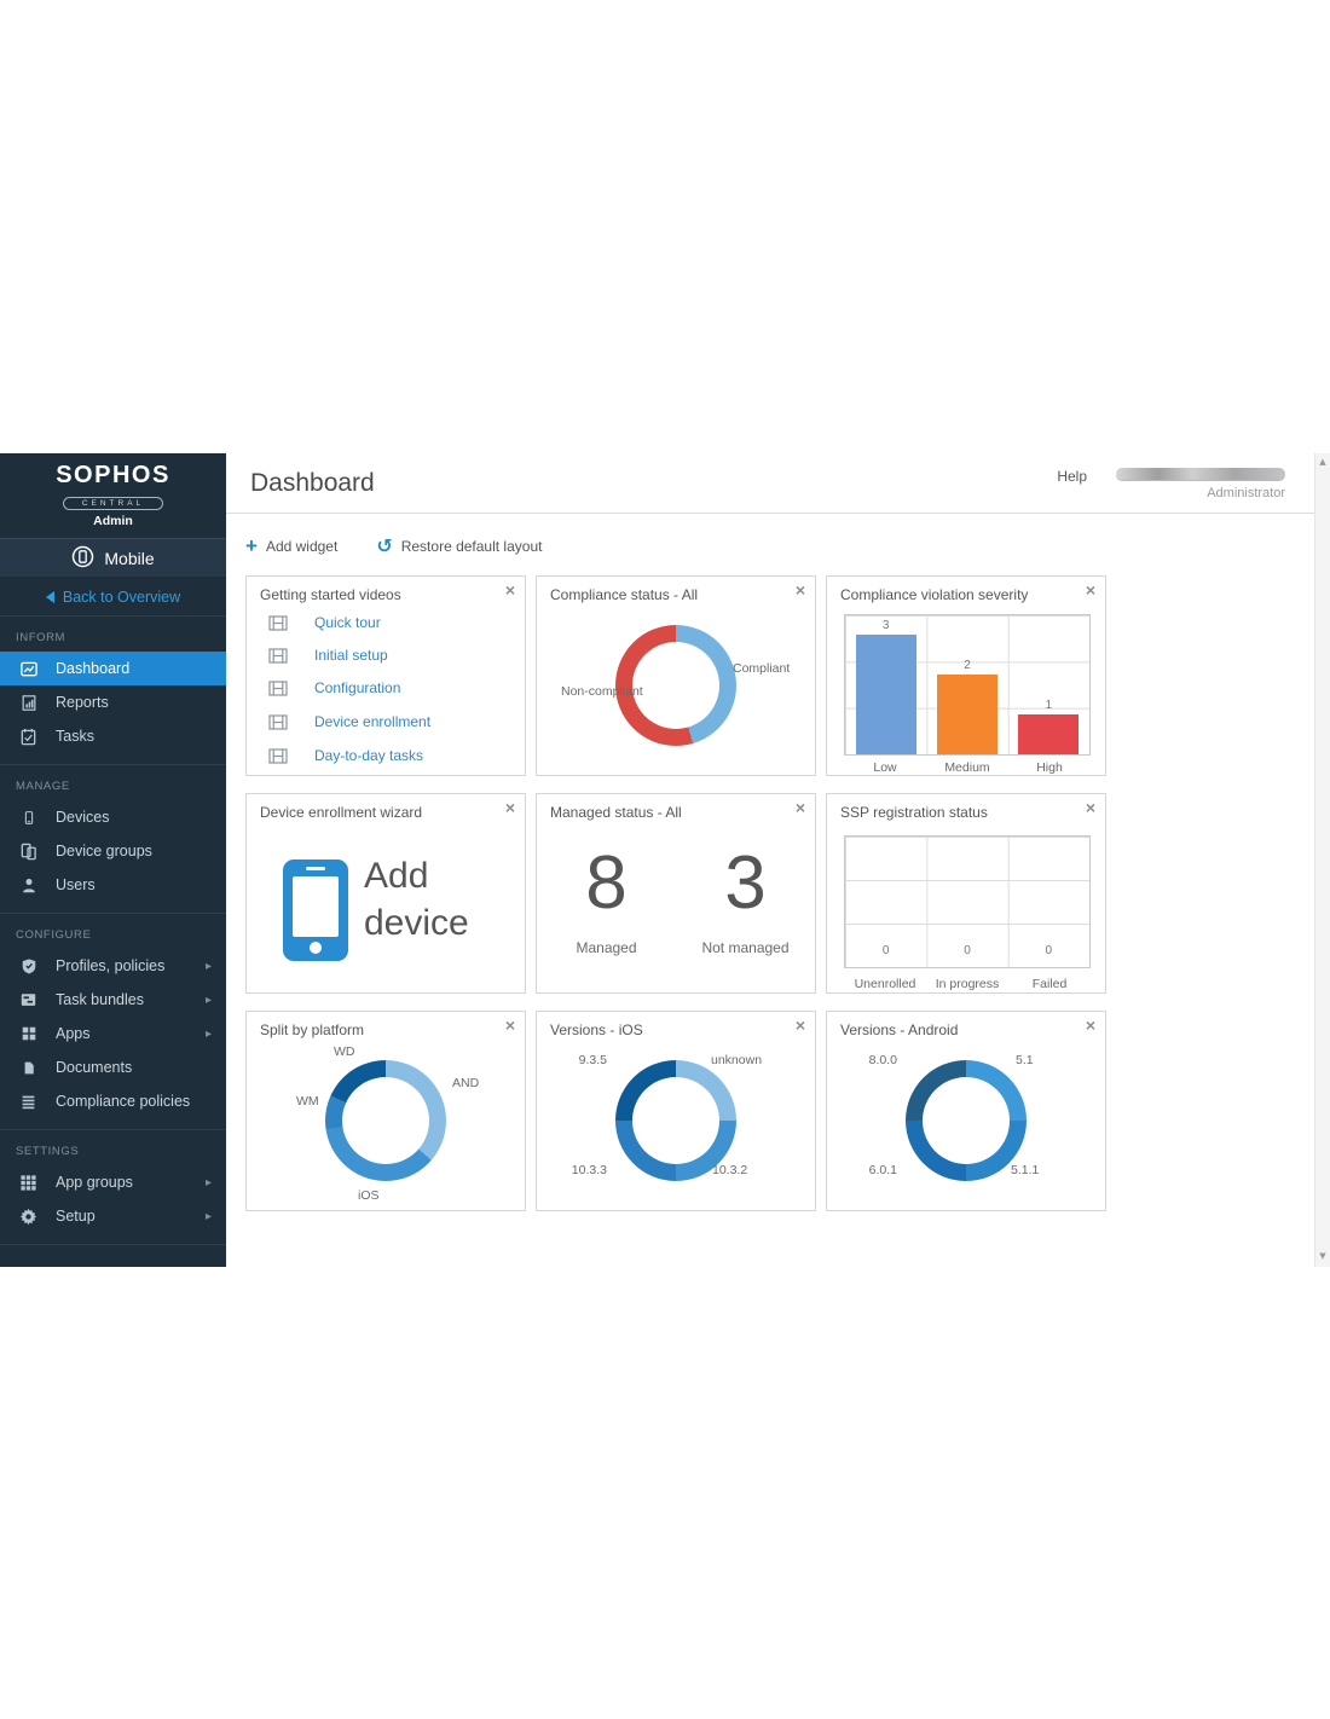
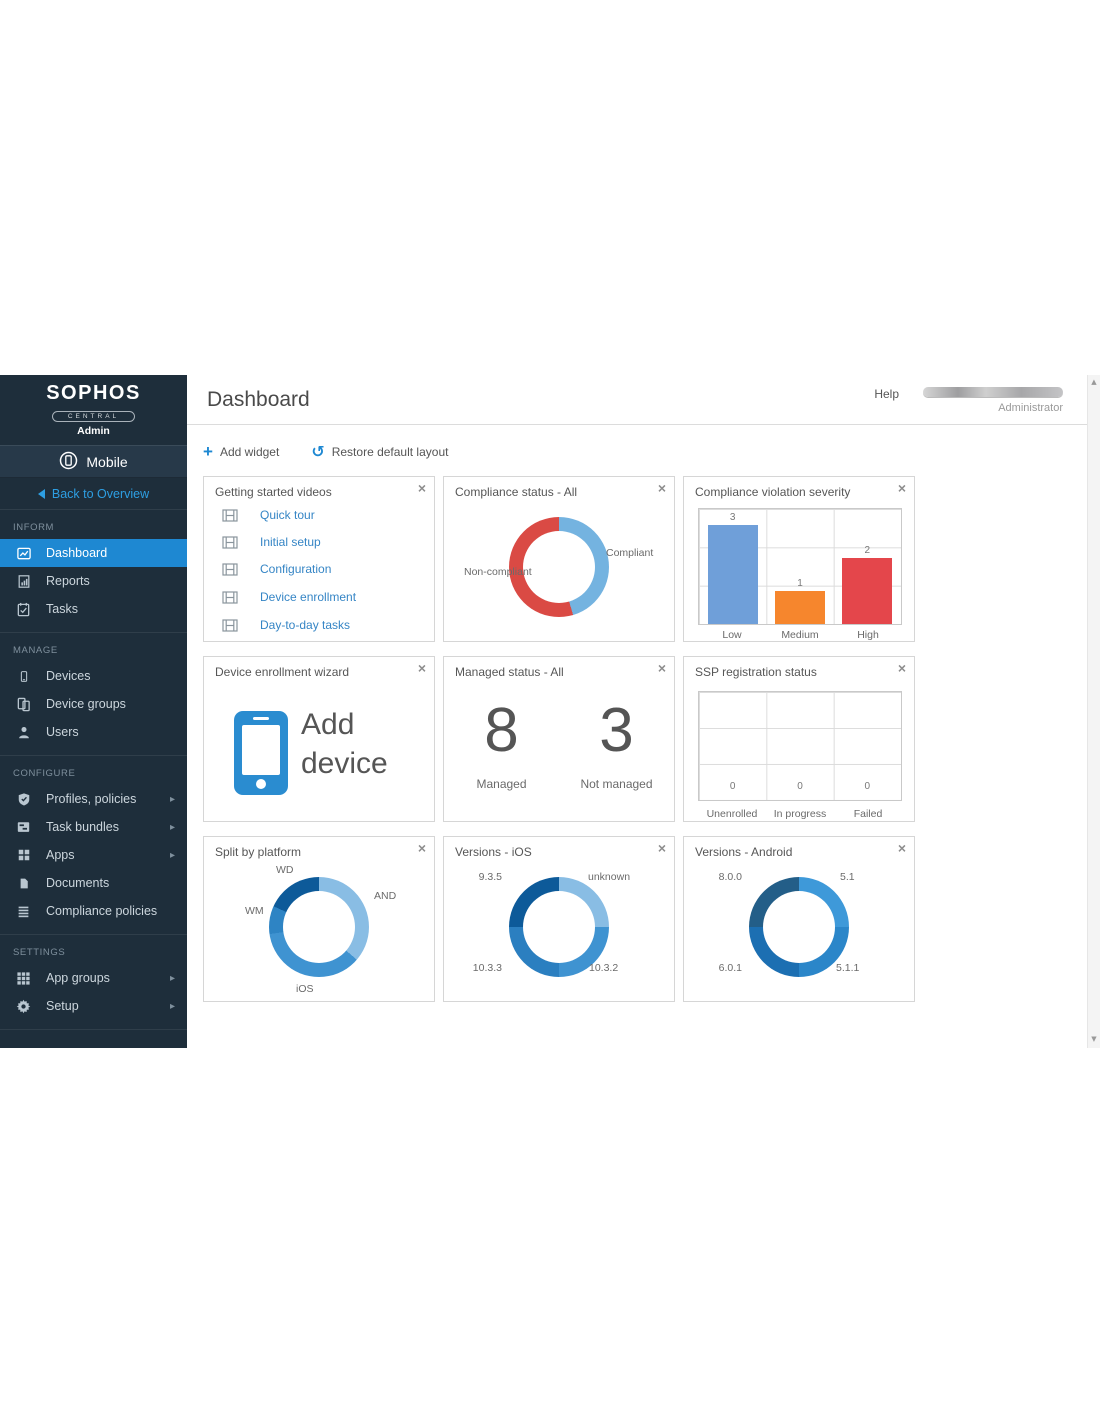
Compliance violation severity/Medium: 2 -> 1
Compliance violation severity/High: 1 -> 2
